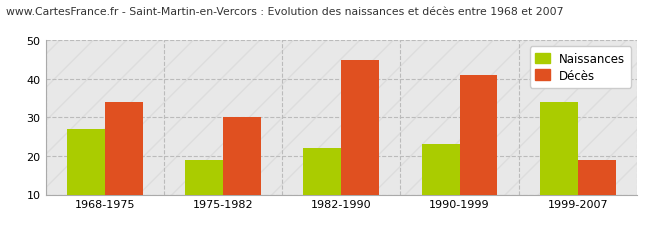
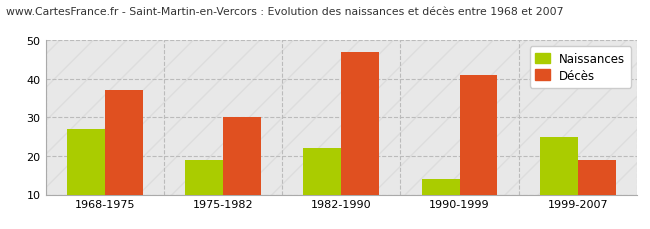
Décès/1968-1975: 34 -> 37
Décès/1982-1990: 45 -> 47
Naissances/1990-1999: 23 -> 14
Naissances/1999-2007: 34 -> 25
